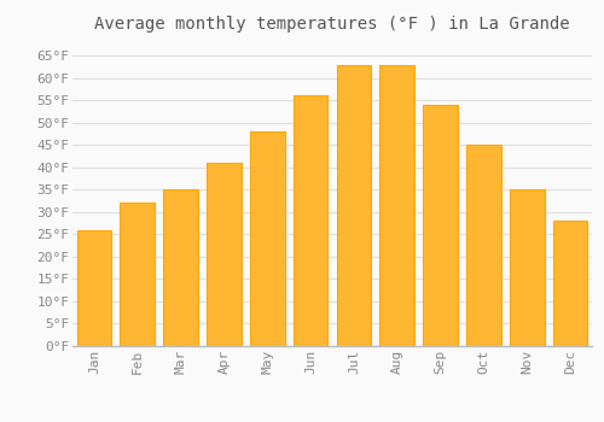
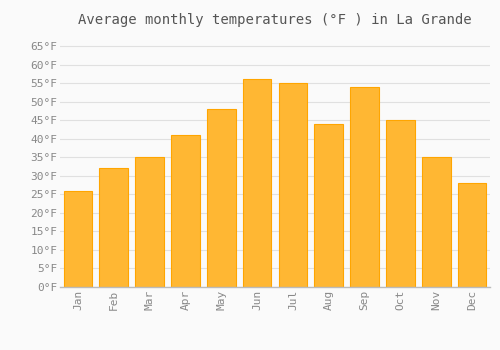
Jul: 63°F -> 55°F
Aug: 63°F -> 44°F
